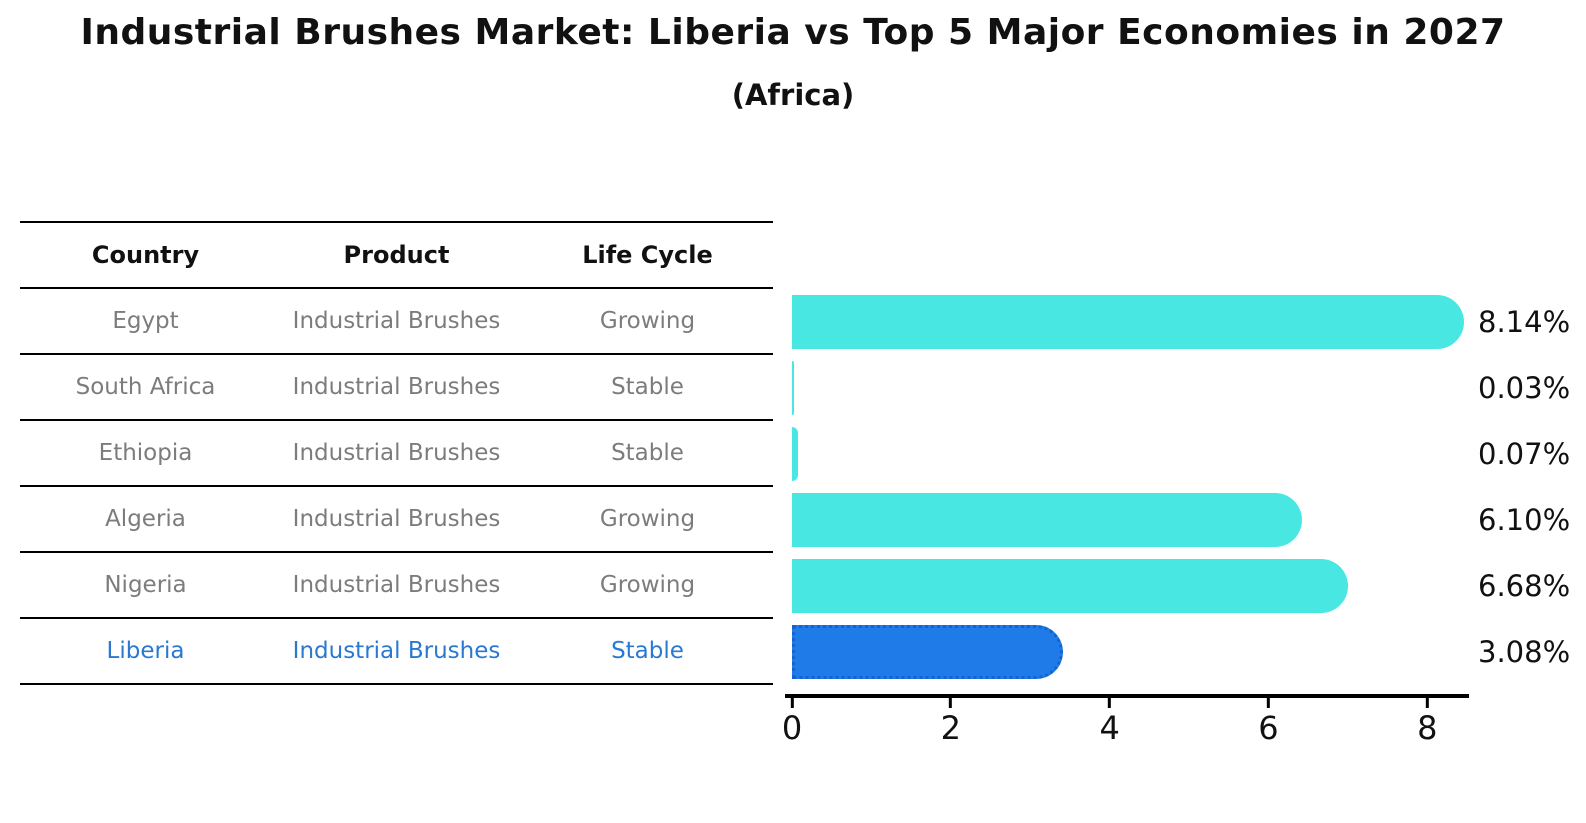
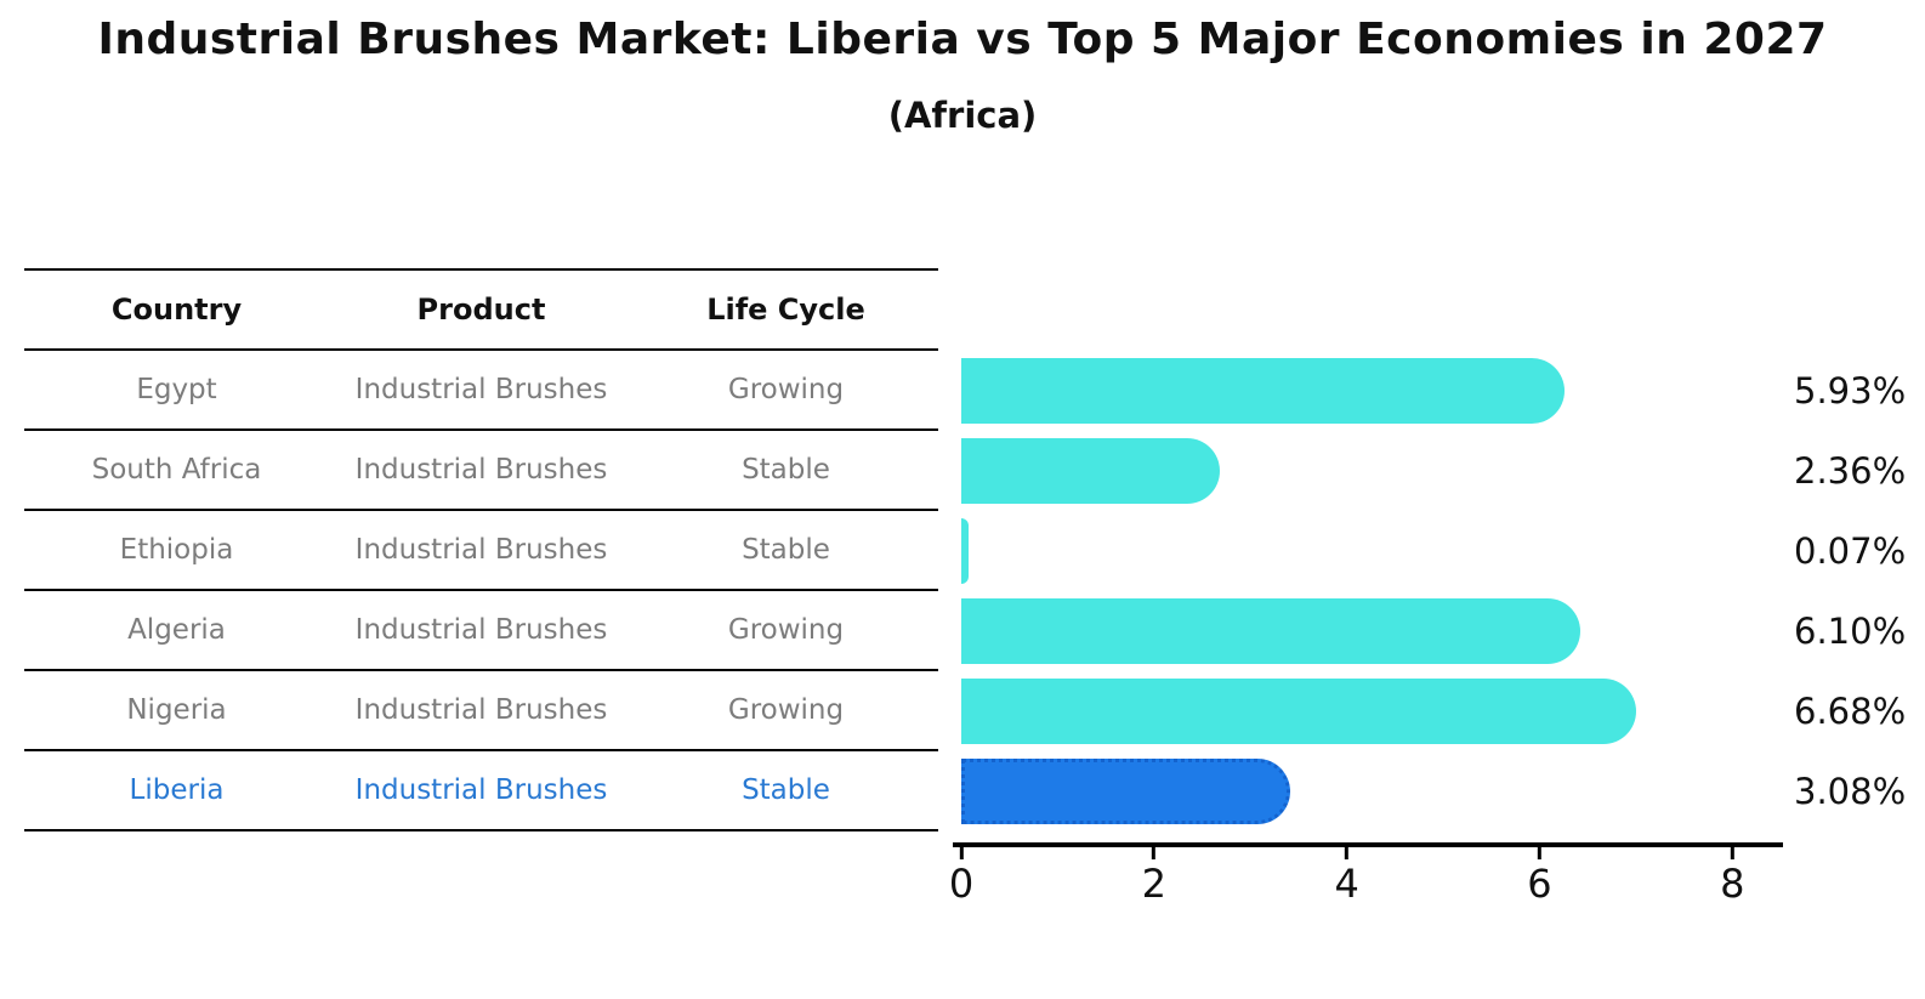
Egypt: 8.14% -> 5.93%
South Africa: 0.03% -> 2.36%
